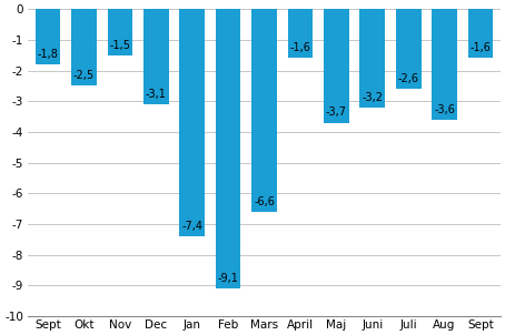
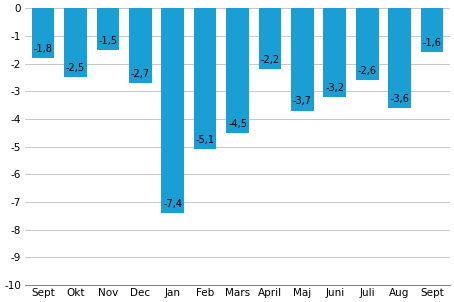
Dec: -3,1 -> -2,7
Feb: -9,1 -> -5,1
Mars: -6,6 -> -4,5
April: -1,6 -> -2,2
